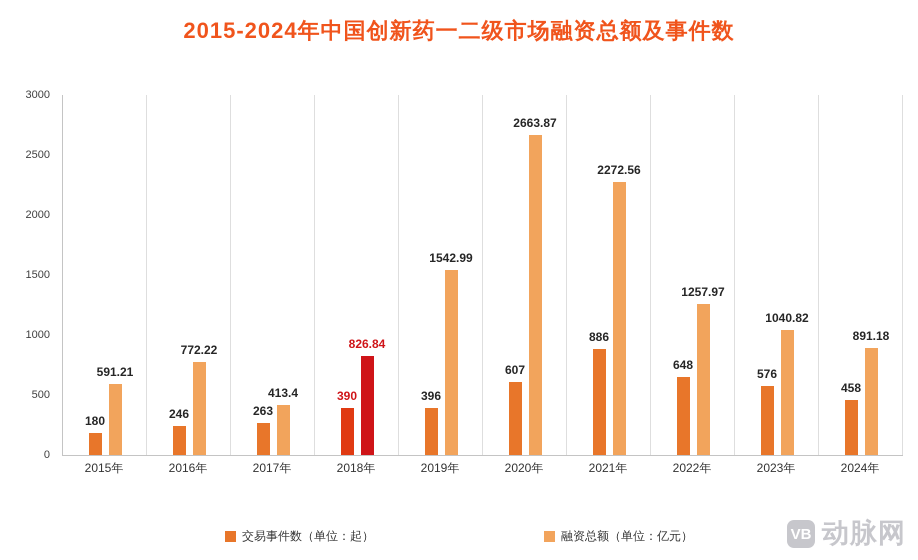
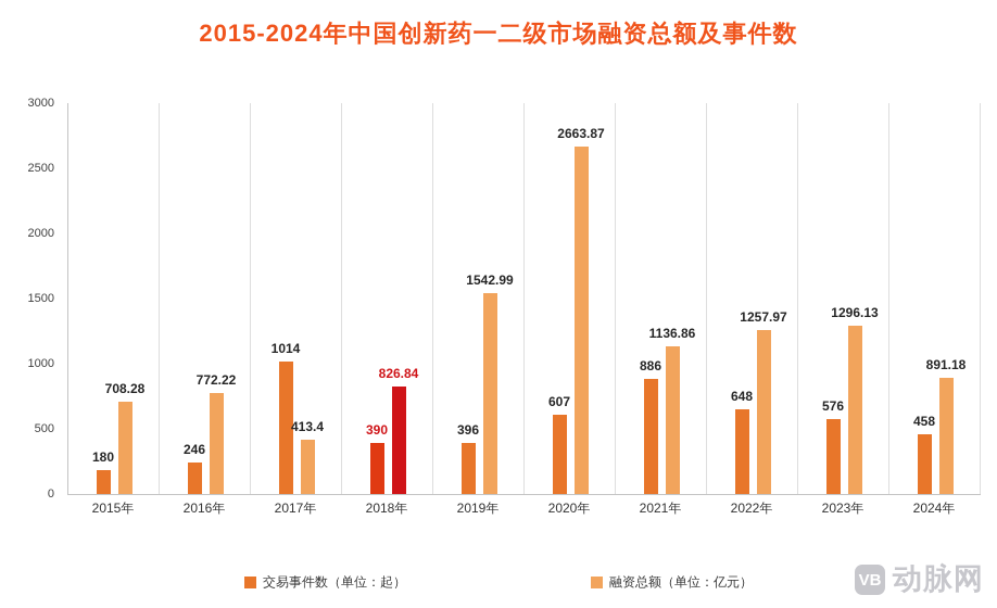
融资总额（单位：亿元）/2015年: 591.21 -> 708.28
交易事件数（单位：起）/2017年: 263 -> 1014
融资总额（单位：亿元）/2021年: 2272.56 -> 1136.86
融资总额（单位：亿元）/2023年: 1040.82 -> 1296.13
